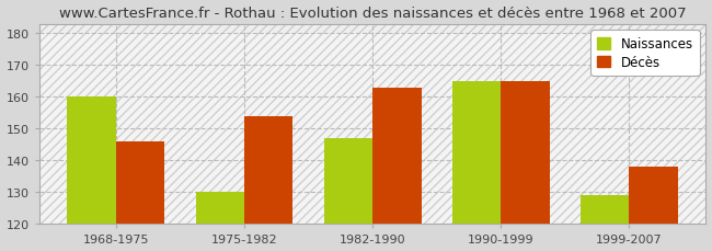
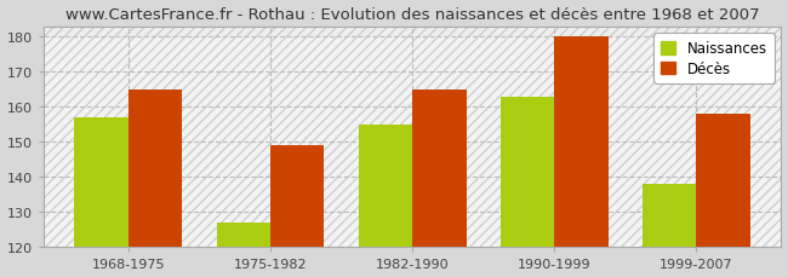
Naissances/1968-1975: 160 -> 157
Décès/1968-1975: 146 -> 165
Naissances/1975-1982: 130 -> 127
Décès/1975-1982: 154 -> 149
Naissances/1982-1990: 147 -> 155
Décès/1982-1990: 163 -> 165
Naissances/1990-1999: 165 -> 163
Décès/1990-1999: 165 -> 180
Naissances/1999-2007: 129 -> 138
Décès/1999-2007: 138 -> 158
